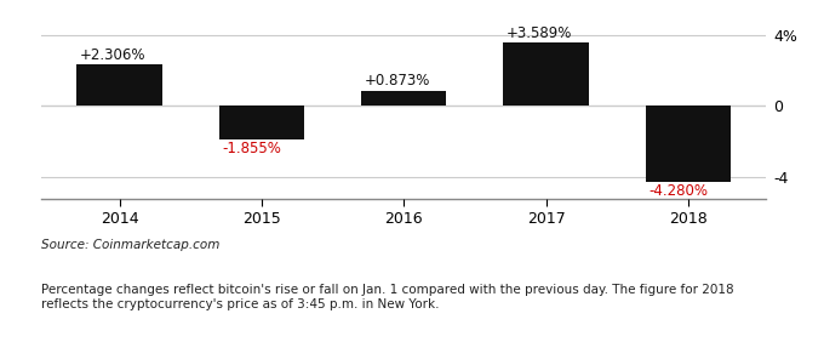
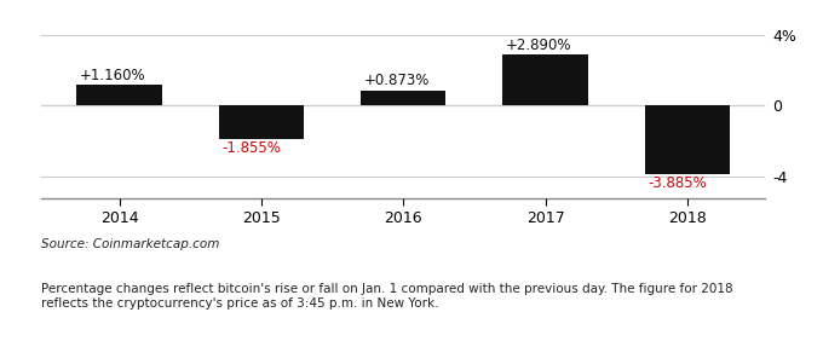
2014: +2.306% -> +1.160%
2017: +3.589% -> +2.890%
2018: -4.280% -> -3.885%
